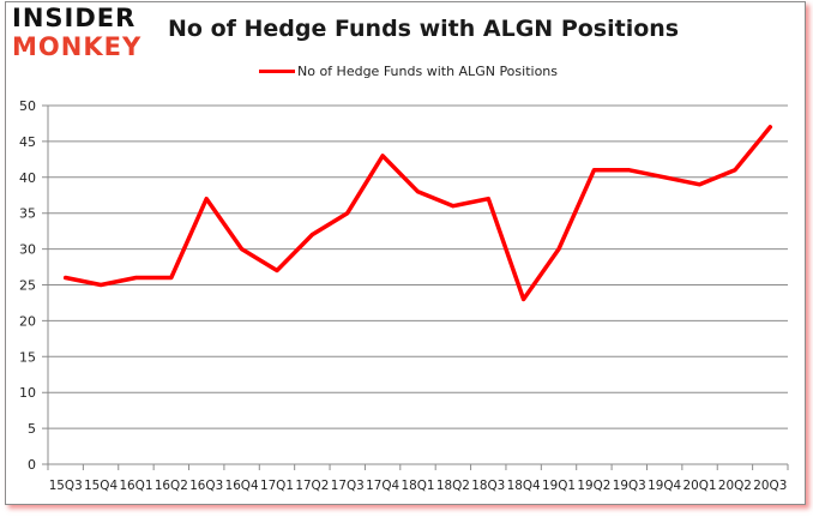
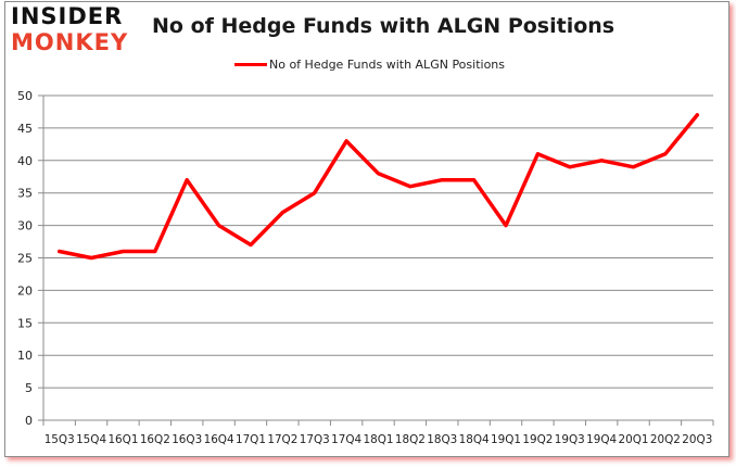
18Q4: 23 -> 37
19Q3: 41 -> 39
